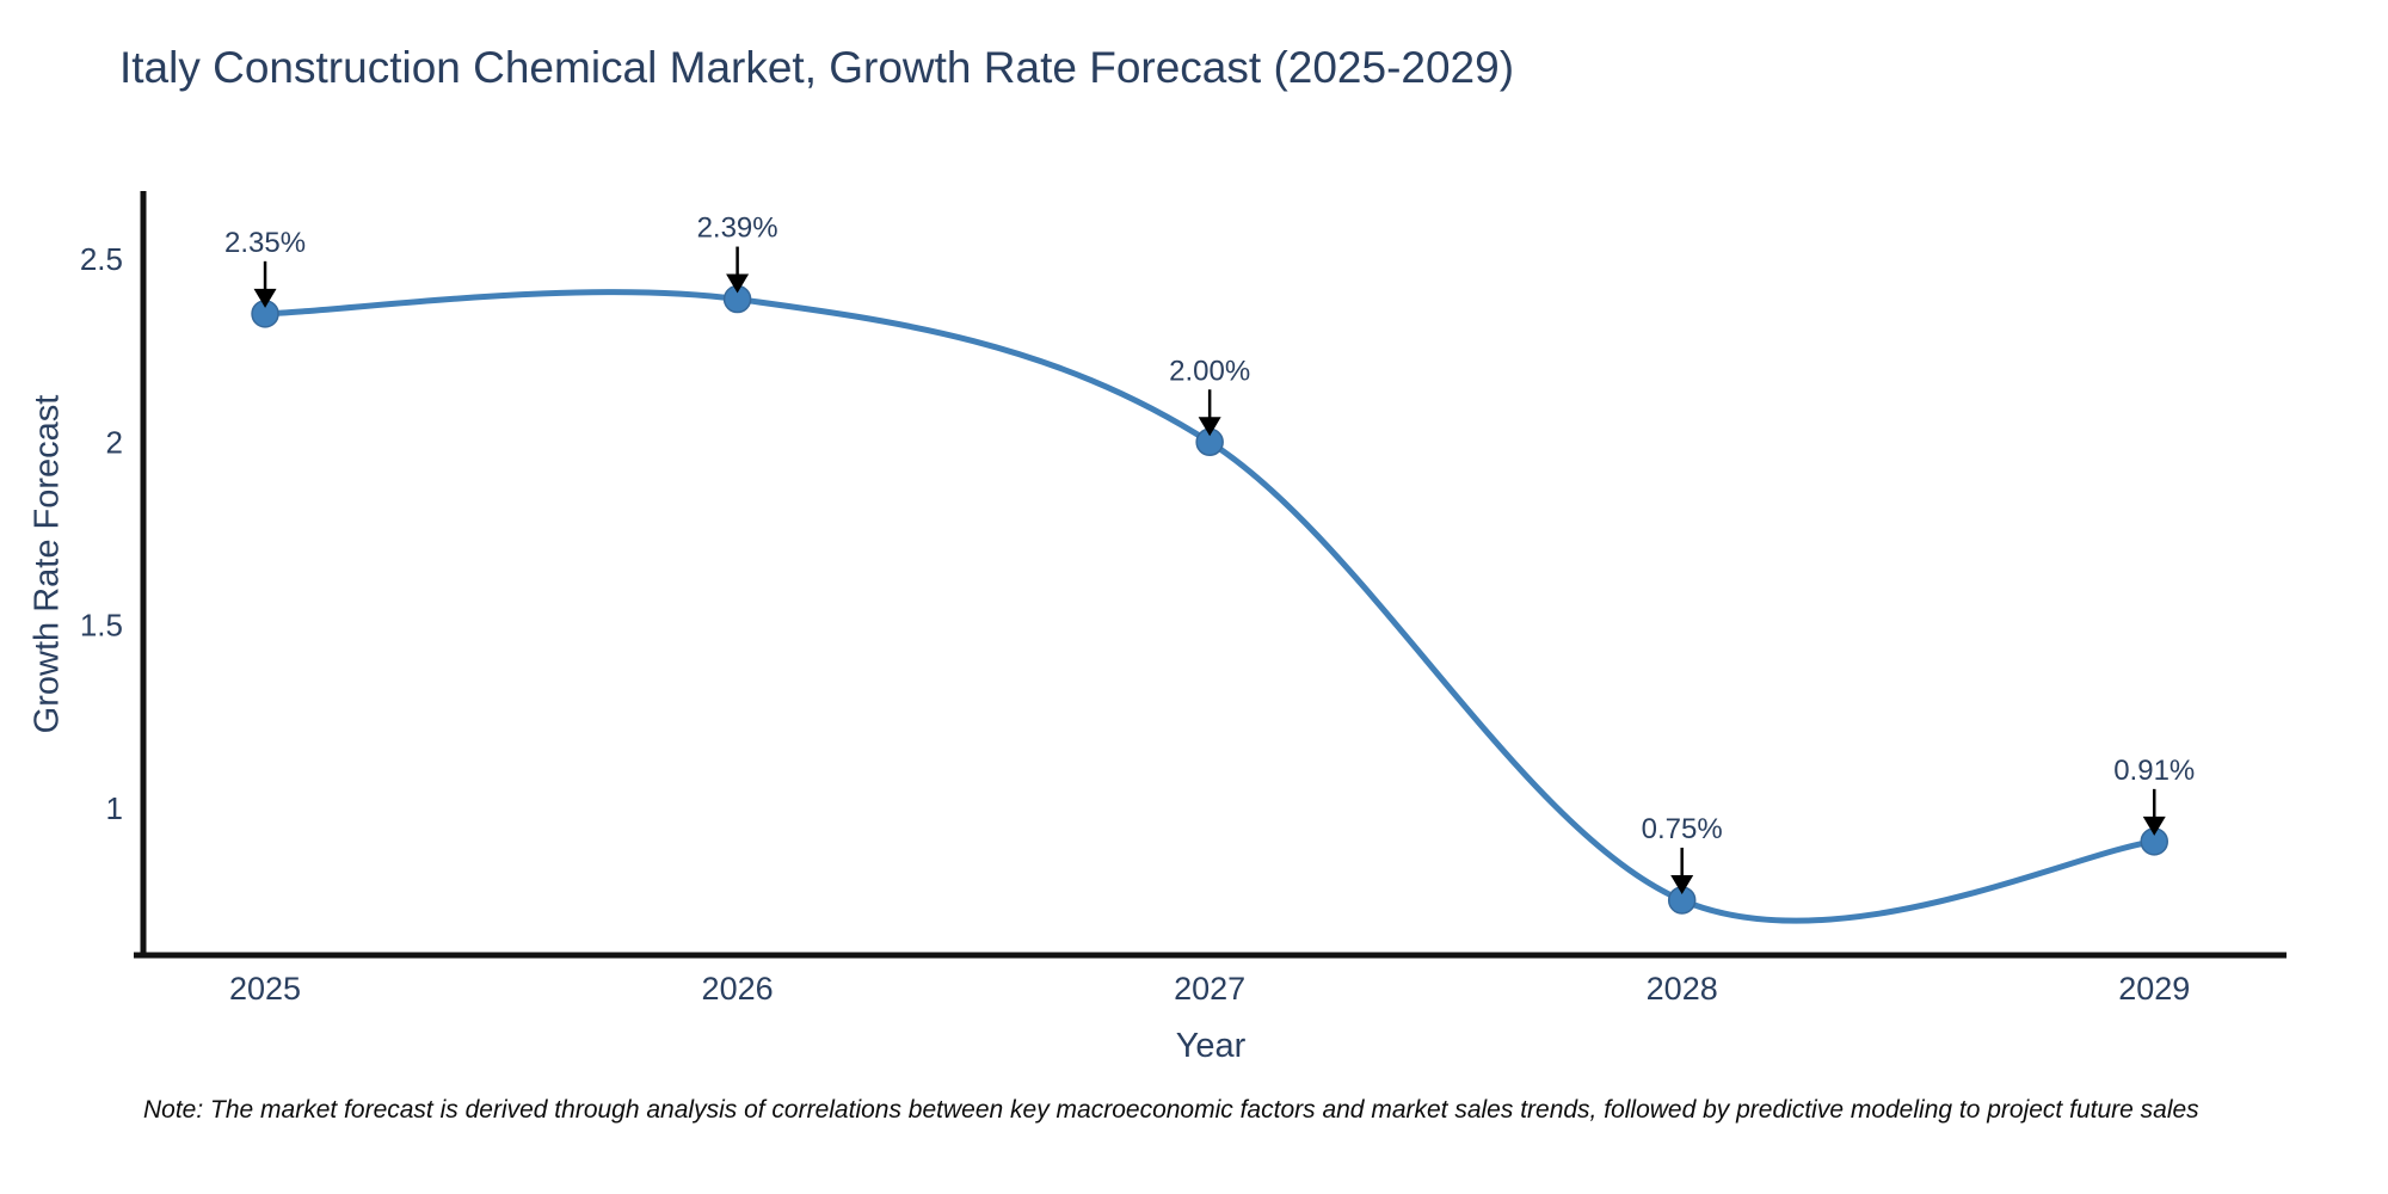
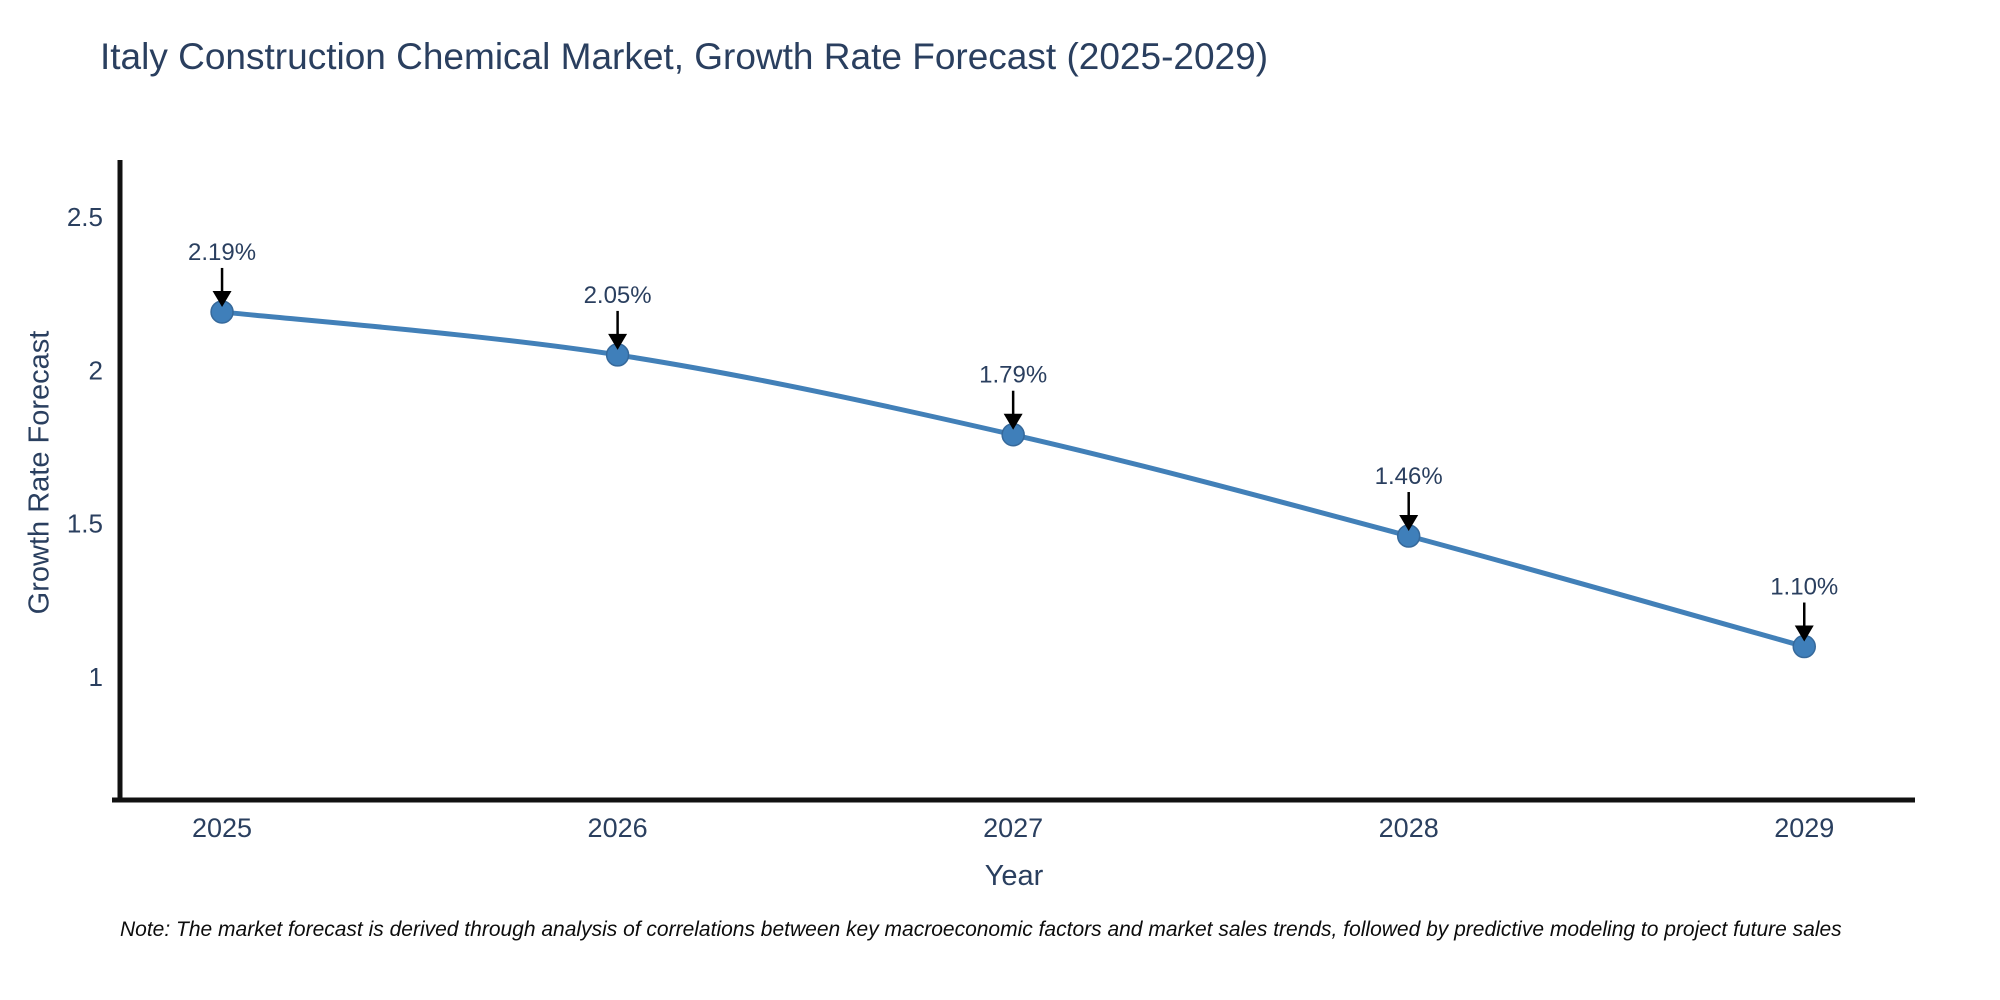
2025: 2.35% -> 2.19%
2026: 2.39% -> 2.05%
2027: 2.00% -> 1.79%
2028: 0.75% -> 1.46%
2029: 0.91% -> 1.10%
